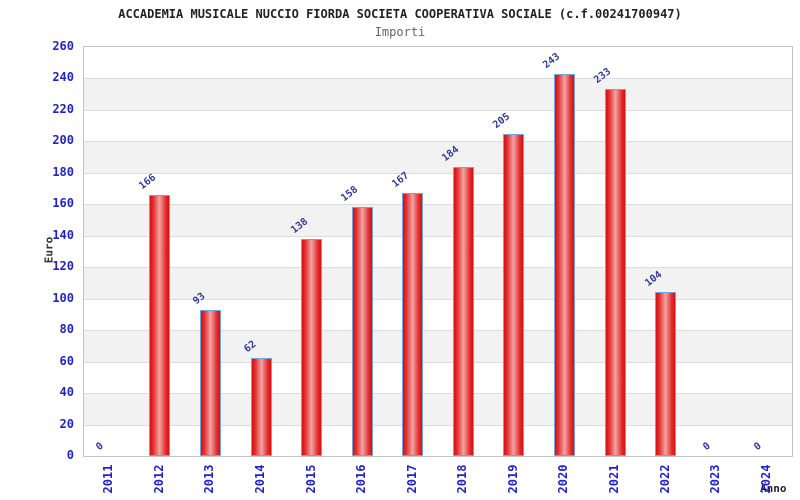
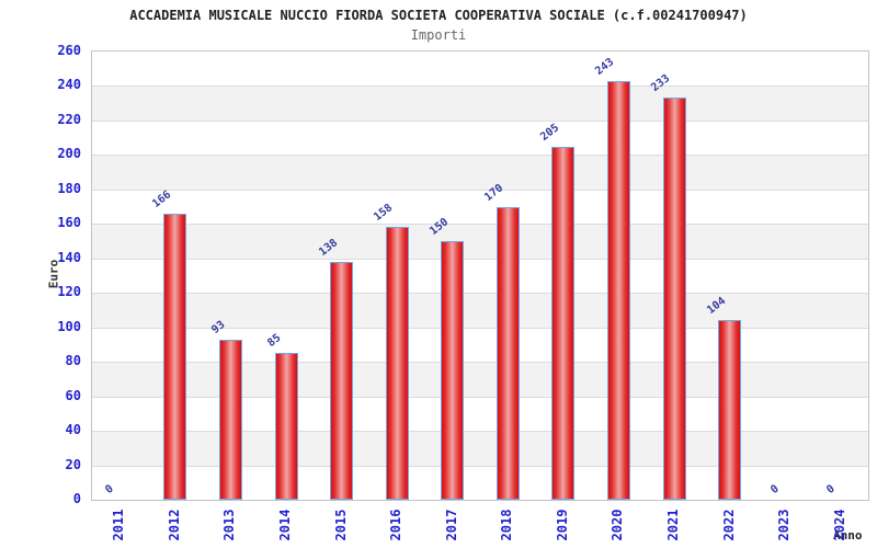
2014: 62 -> 85
2017: 167 -> 150
2018: 184 -> 170
